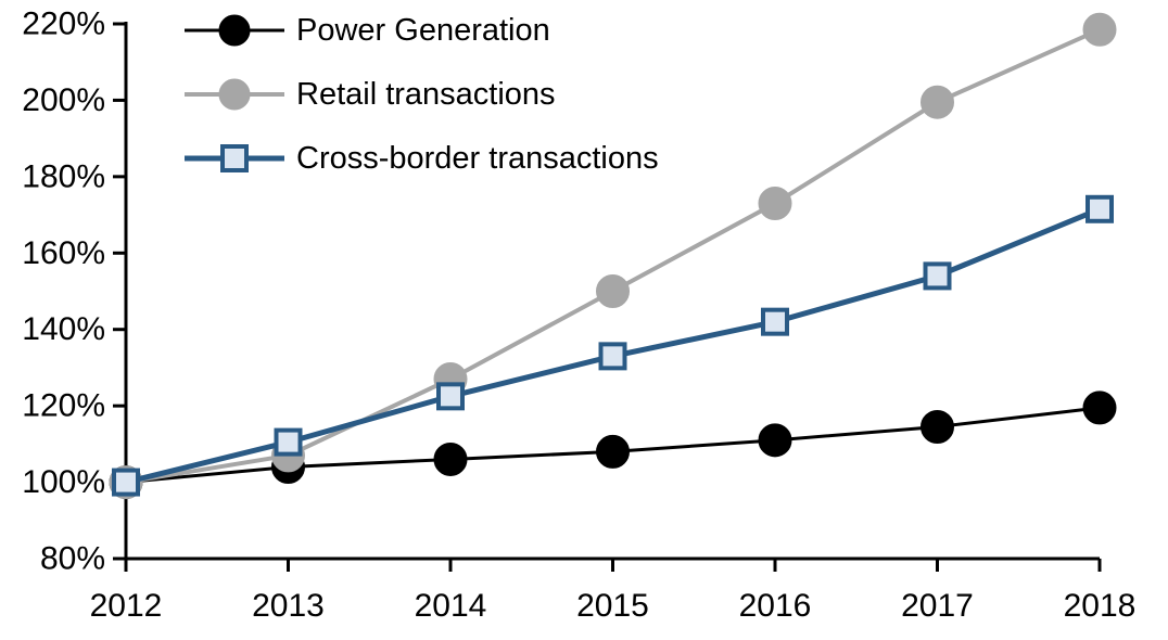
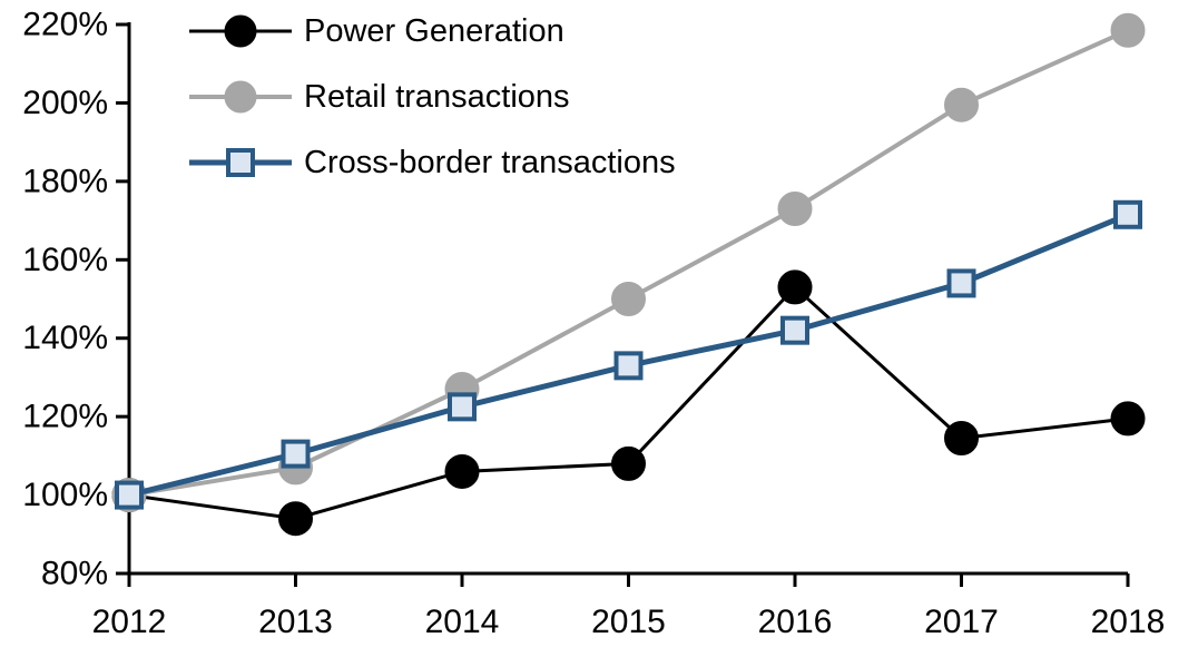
Power Generation/2013: 104% -> 94%
Power Generation/2016: 111% -> 153%
